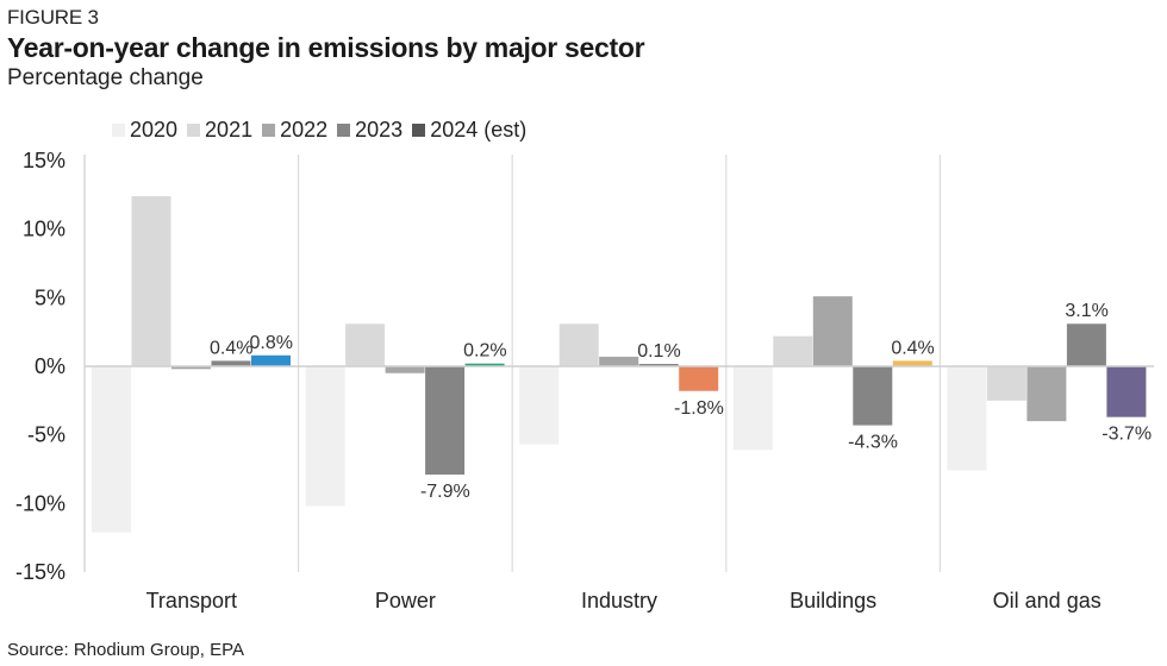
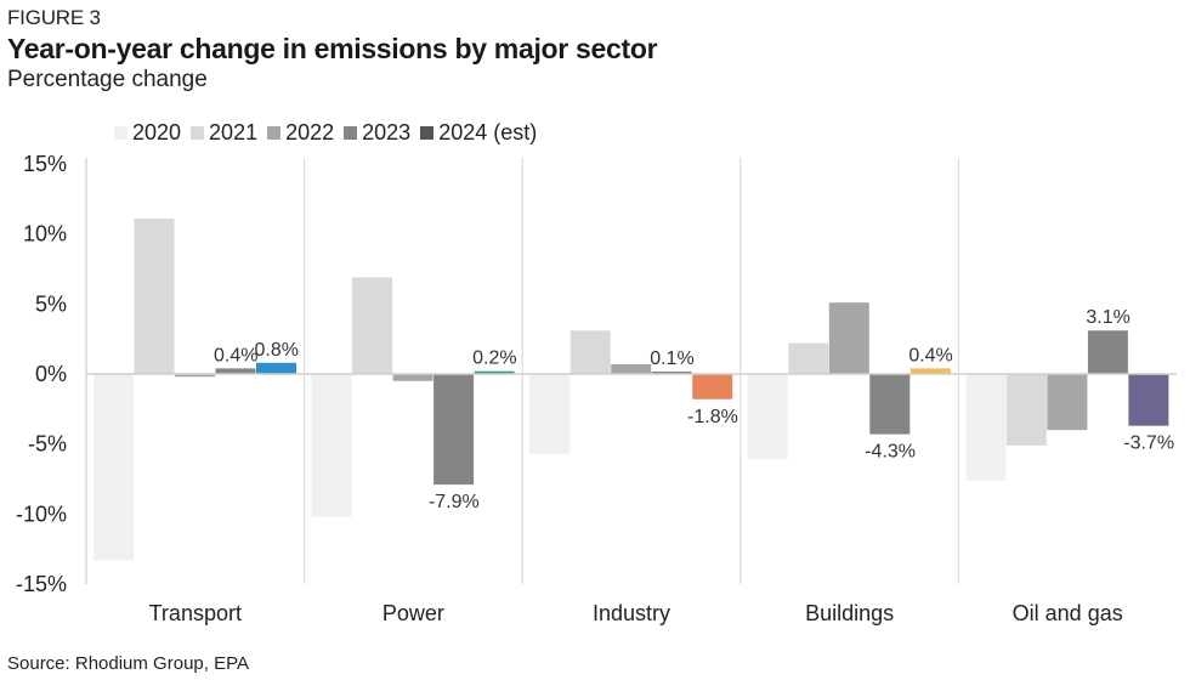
2020/Transport: -12.1% -> -13.3%
2021/Transport: 12.4% -> 11.1%
2021/Power: 3.1% -> 6.9%
2021/Oil and gas: -2.5% -> -5.1%
